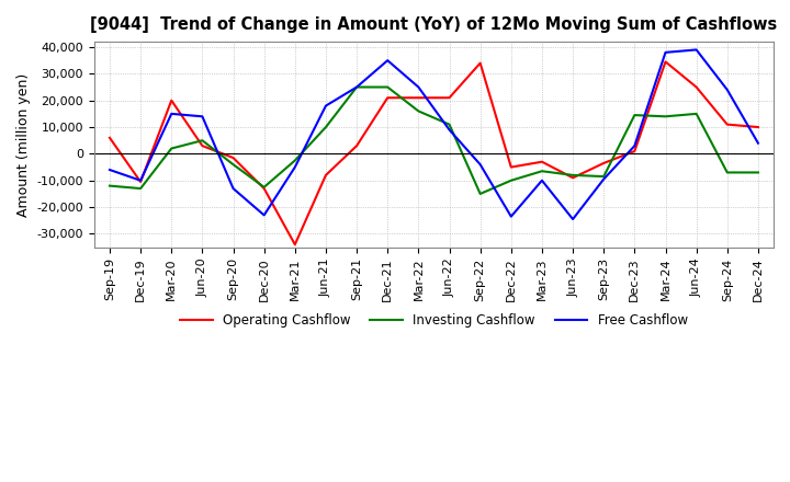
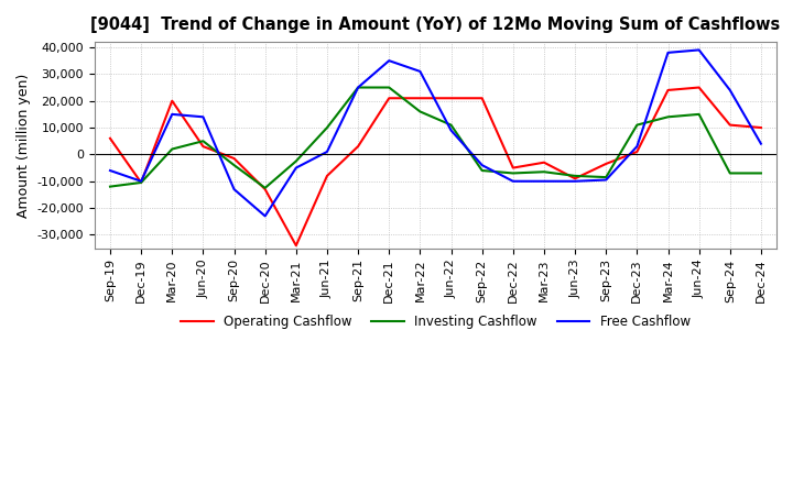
Investing Cashflow/Dec-19: -13,000 -> -10,500
Free Cashflow/Jun-21: 18,000 -> 1,000
Free Cashflow/Mar-22: 25,000 -> 31,000
Operating Cashflow/Sep-22: 34,000 -> 21,000
Investing Cashflow/Sep-22: -15,000 -> -6,000
Investing Cashflow/Dec-22: -10,000 -> -7,000
Free Cashflow/Dec-22: -23,500 -> -10,000
Free Cashflow/Jun-23: -24,500 -> -10,000
Investing Cashflow/Dec-23: 14,500 -> 11,000
Operating Cashflow/Mar-24: 34,500 -> 24,000
